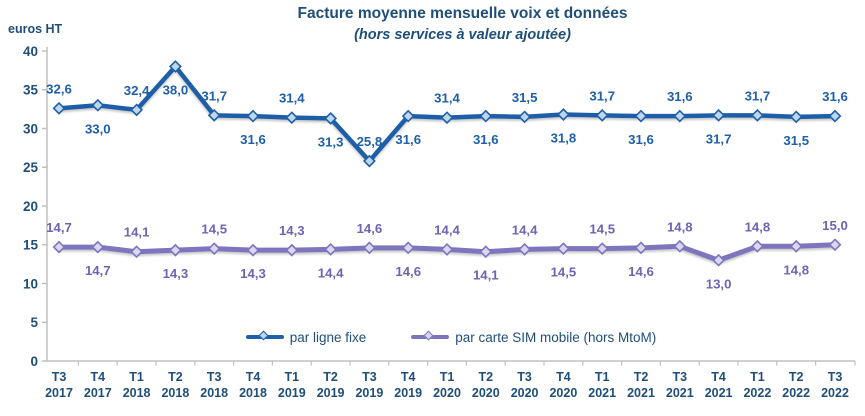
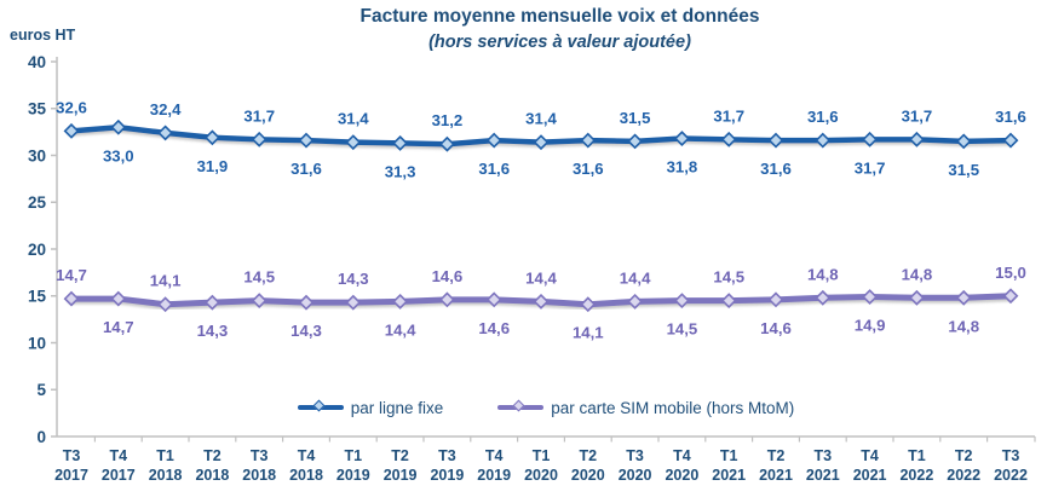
par ligne fixe/T2 2018: 38,0 -> 31,9
par ligne fixe/T3 2019: 25,8 -> 31,2
par carte SIM mobile (hors MtoM)/T4 2021: 13,0 -> 14,9
